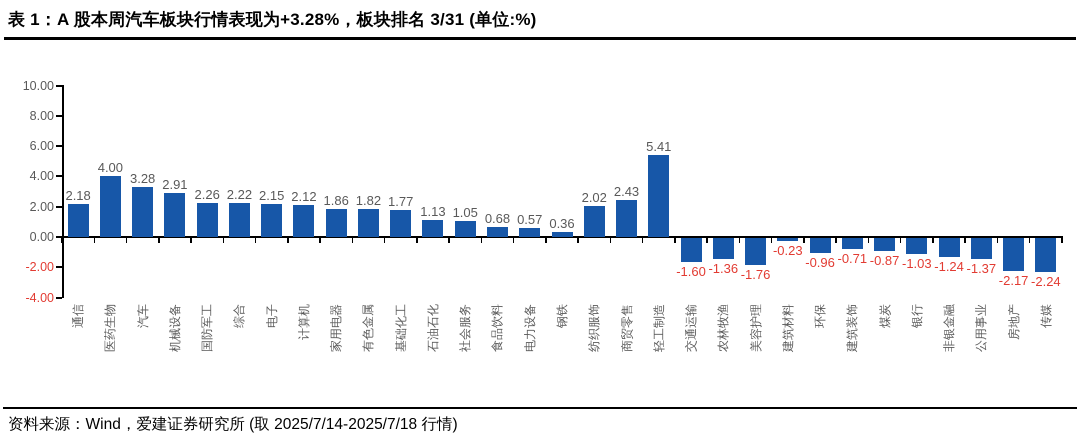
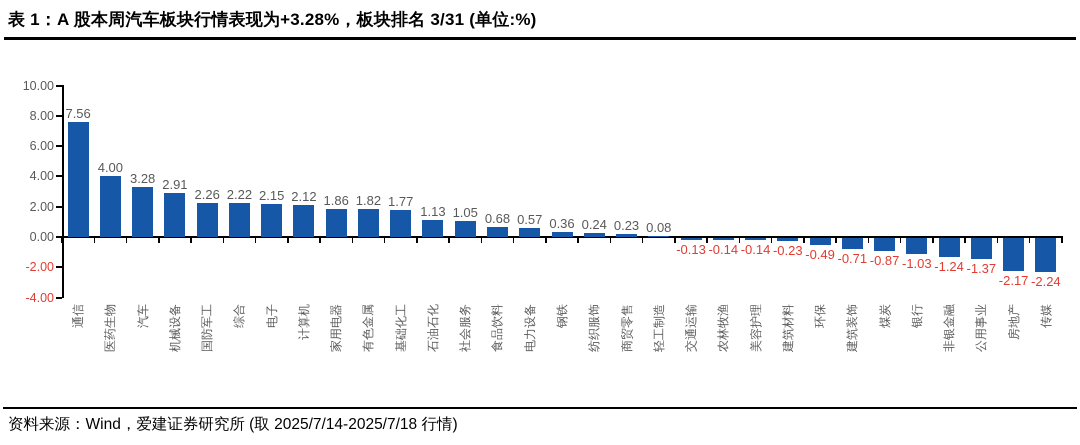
通信: 2.18 -> 7.56
纺织服饰: 2.02 -> 0.24
商贸零售: 2.43 -> 0.23
轻工制造: 5.41 -> 0.08
交通运输: -1.60 -> -0.13
农林牧渔: -1.36 -> -0.14
美容护理: -1.76 -> -0.14
环保: -0.96 -> -0.49
